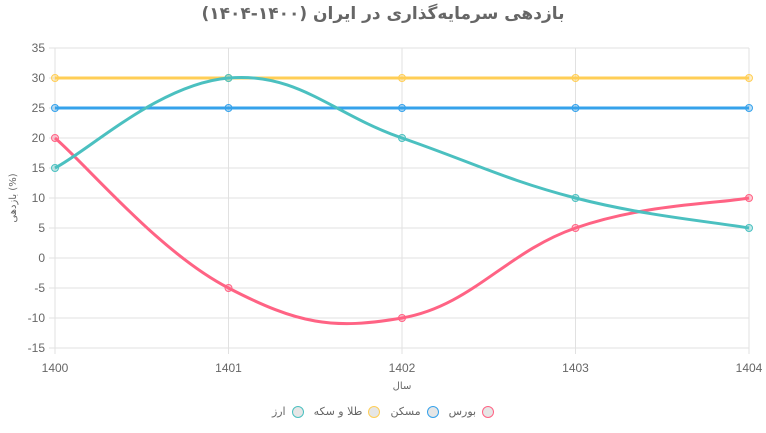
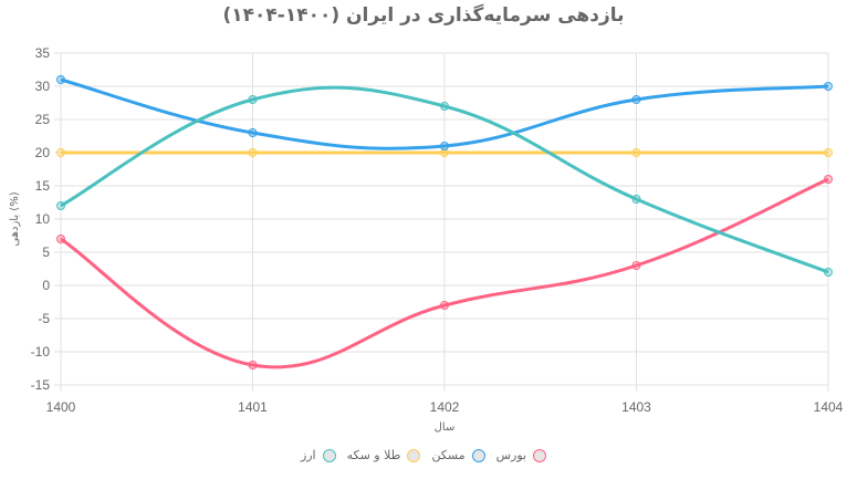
بورس/1400: 20 -> 7
مسکن/1400: 25 -> 31
طلا و سکه/1400: 30 -> 20
ارز/1400: 15 -> 12
بورس/1401: -5 -> -12
مسکن/1401: 25 -> 23
طلا و سکه/1401: 30 -> 20
ارز/1401: 30 -> 28
بورس/1402: -10 -> -3
مسکن/1402: 25 -> 21
طلا و سکه/1402: 30 -> 20
ارز/1402: 20 -> 27
بورس/1403: 5 -> 3
مسکن/1403: 25 -> 28
طلا و سکه/1403: 30 -> 20
ارز/1403: 10 -> 13
بورس/1404: 10 -> 16
مسکن/1404: 25 -> 30
طلا و سکه/1404: 30 -> 20
ارز/1404: 5 -> 2
